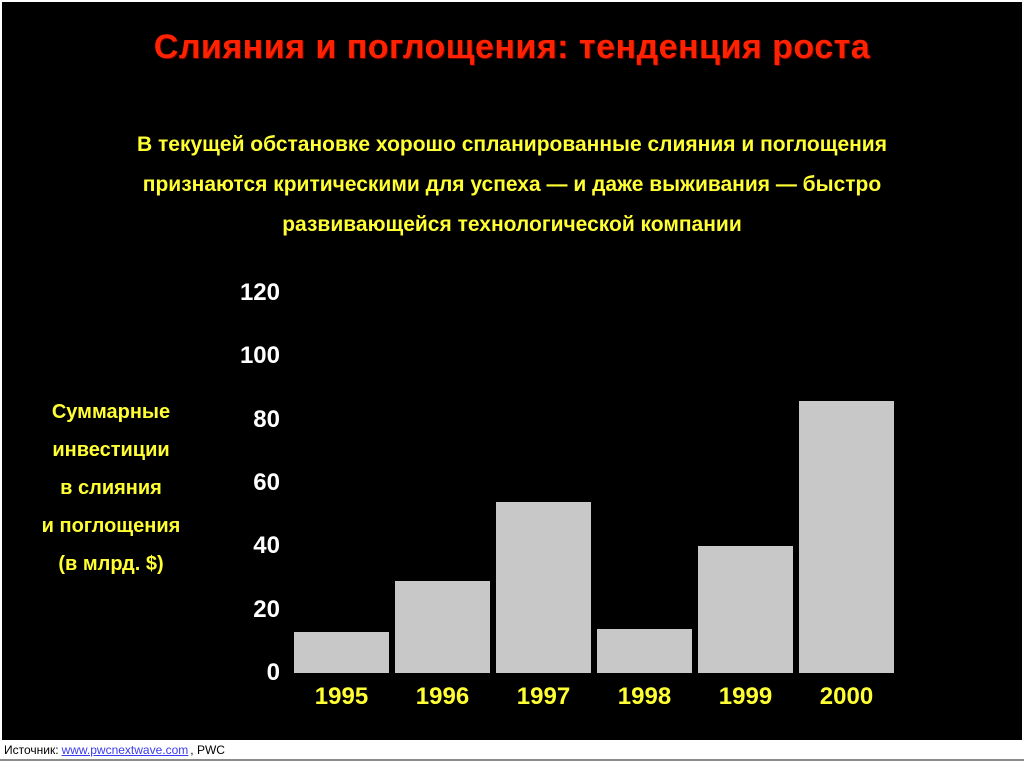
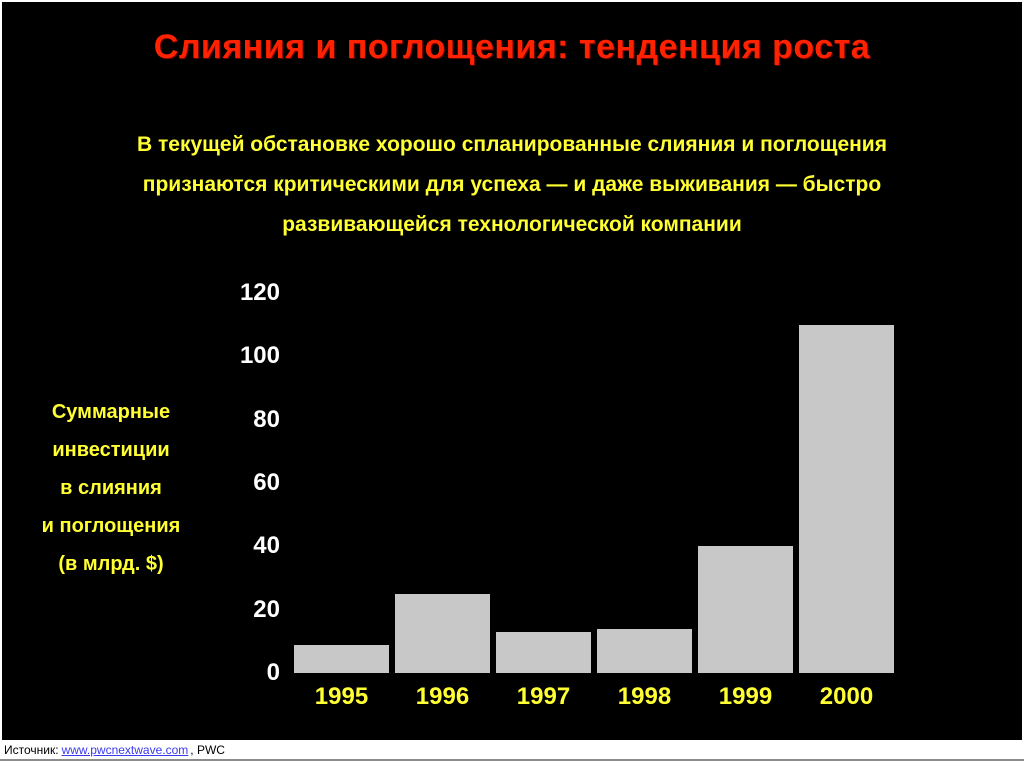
1995: 13 -> 9
1996: 29 -> 25
1997: 54 -> 13
2000: 86 -> 110
